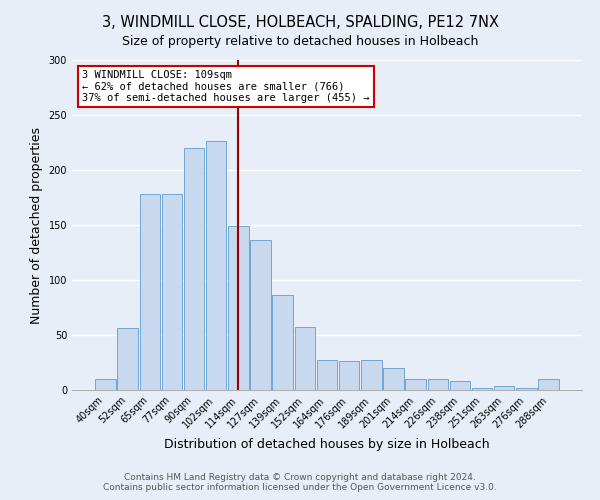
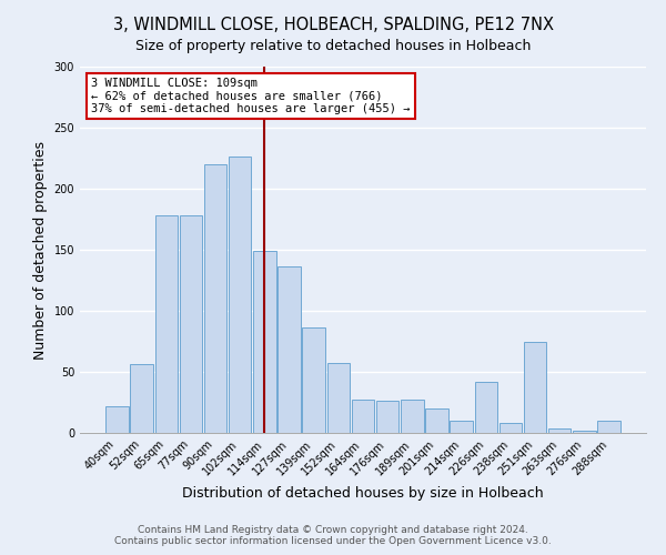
40sqm: 10 -> 22
226sqm: 10 -> 42
251sqm: 2 -> 75
